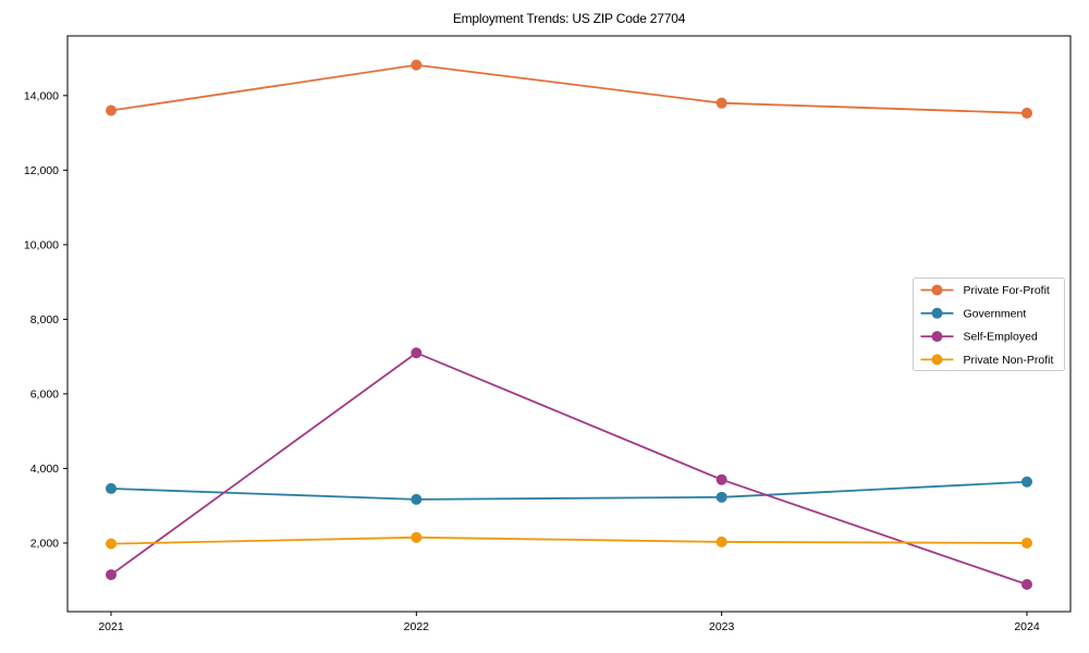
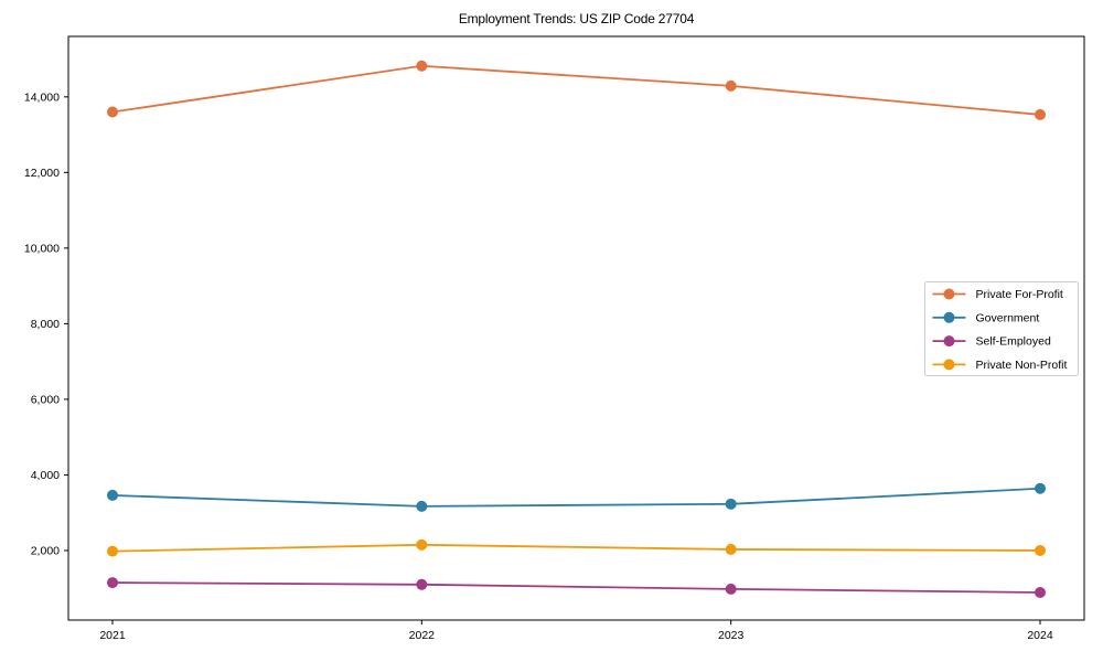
Self-Employed/2022: 7100 -> 1100
Private For-Profit/2023: 13800 -> 14300
Self-Employed/2023: 3700 -> 1000
